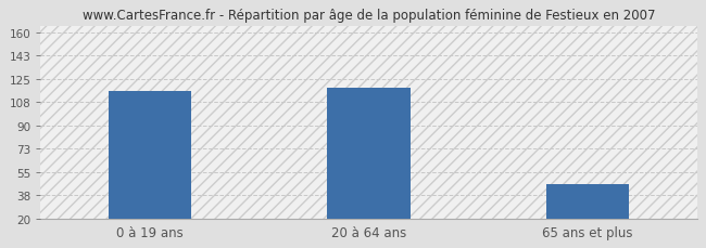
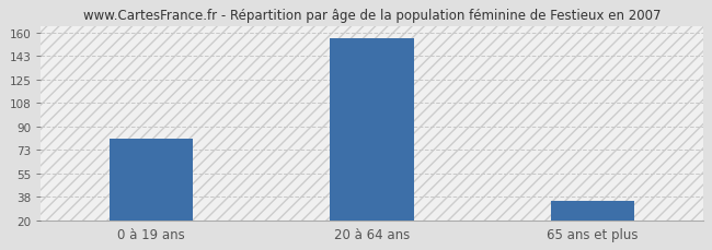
0 à 19 ans: 116 -> 81
20 à 64 ans: 119 -> 156
65 ans et plus: 46 -> 35
